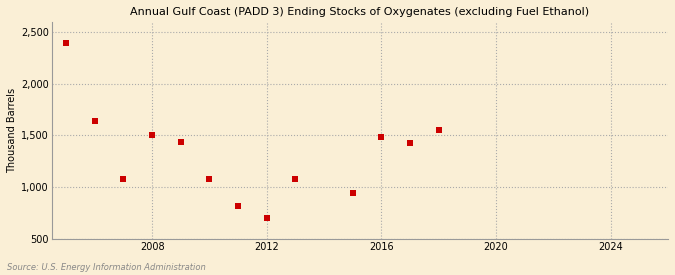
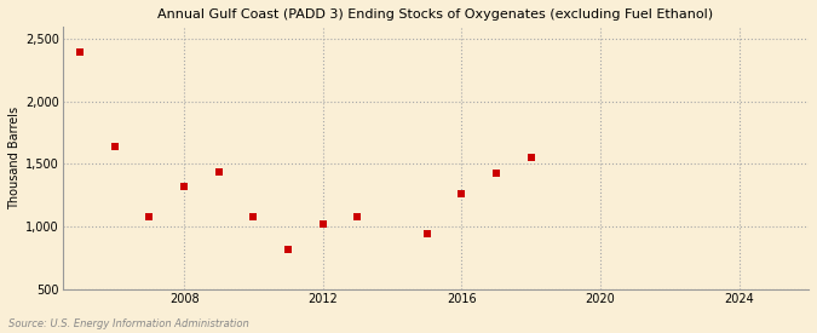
2008: 1,500 -> 1,320
2012: 700 -> 1,020
2016: 1,490 -> 1,260
